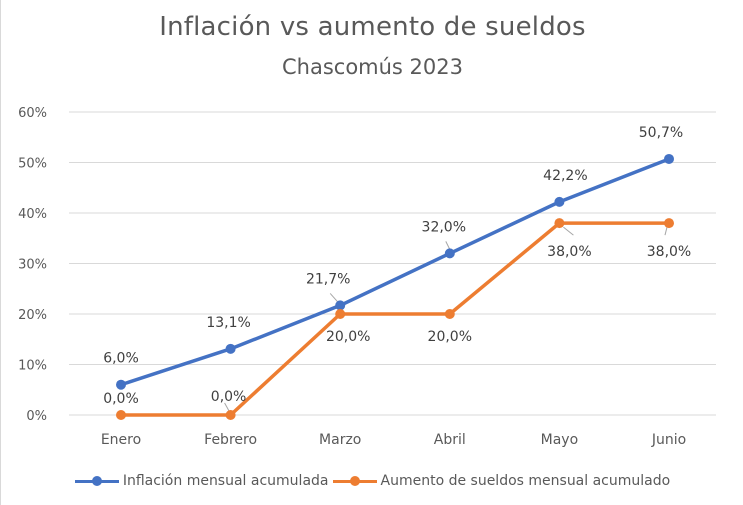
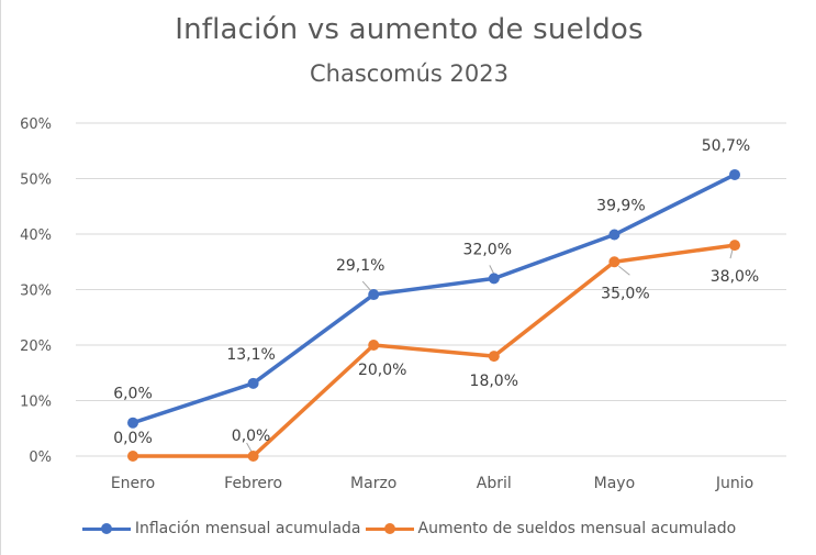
Inflación mensual acumulada/Marzo: 21,7% -> 29,1%
Aumento de sueldos mensual acumulado/Abril: 20,0% -> 18,0%
Inflación mensual acumulada/Mayo: 42,2% -> 39,9%
Aumento de sueldos mensual acumulado/Mayo: 38,0% -> 35,0%
